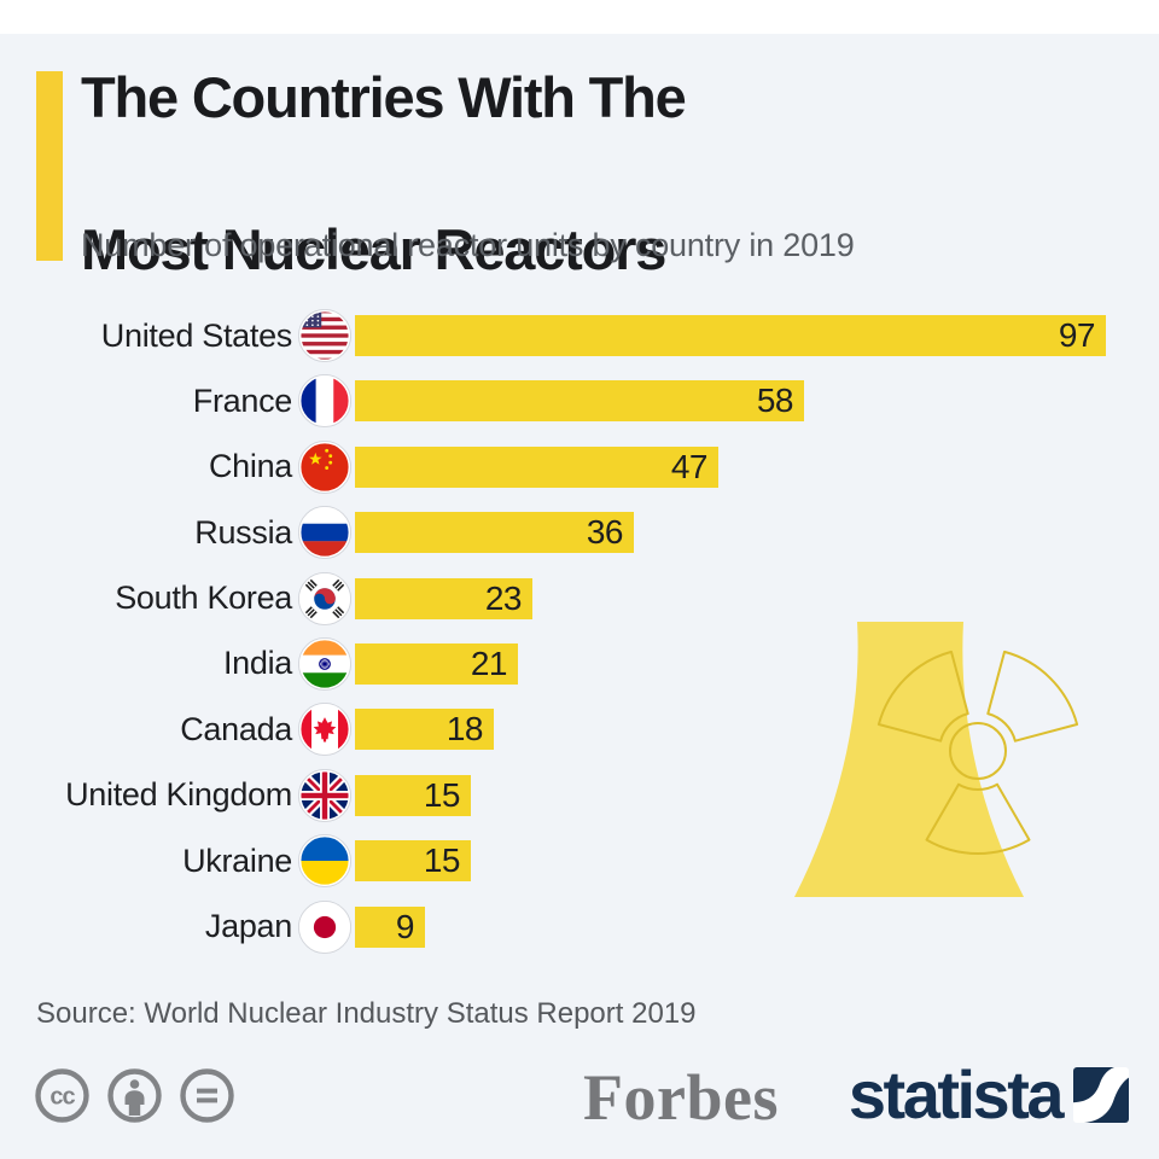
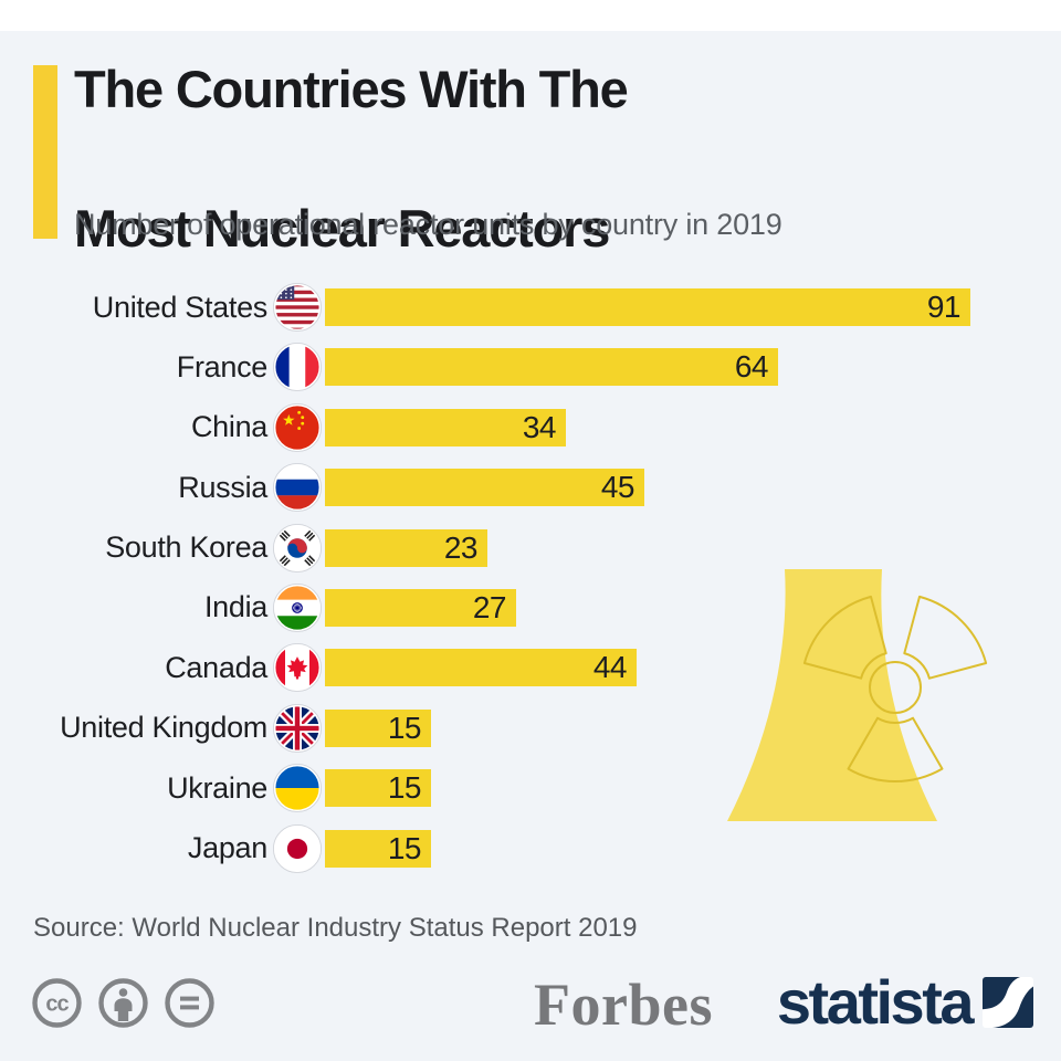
United States: 97 -> 91
France: 58 -> 64
China: 47 -> 34
Russia: 36 -> 45
India: 21 -> 27
Canada: 18 -> 44
Japan: 9 -> 15
